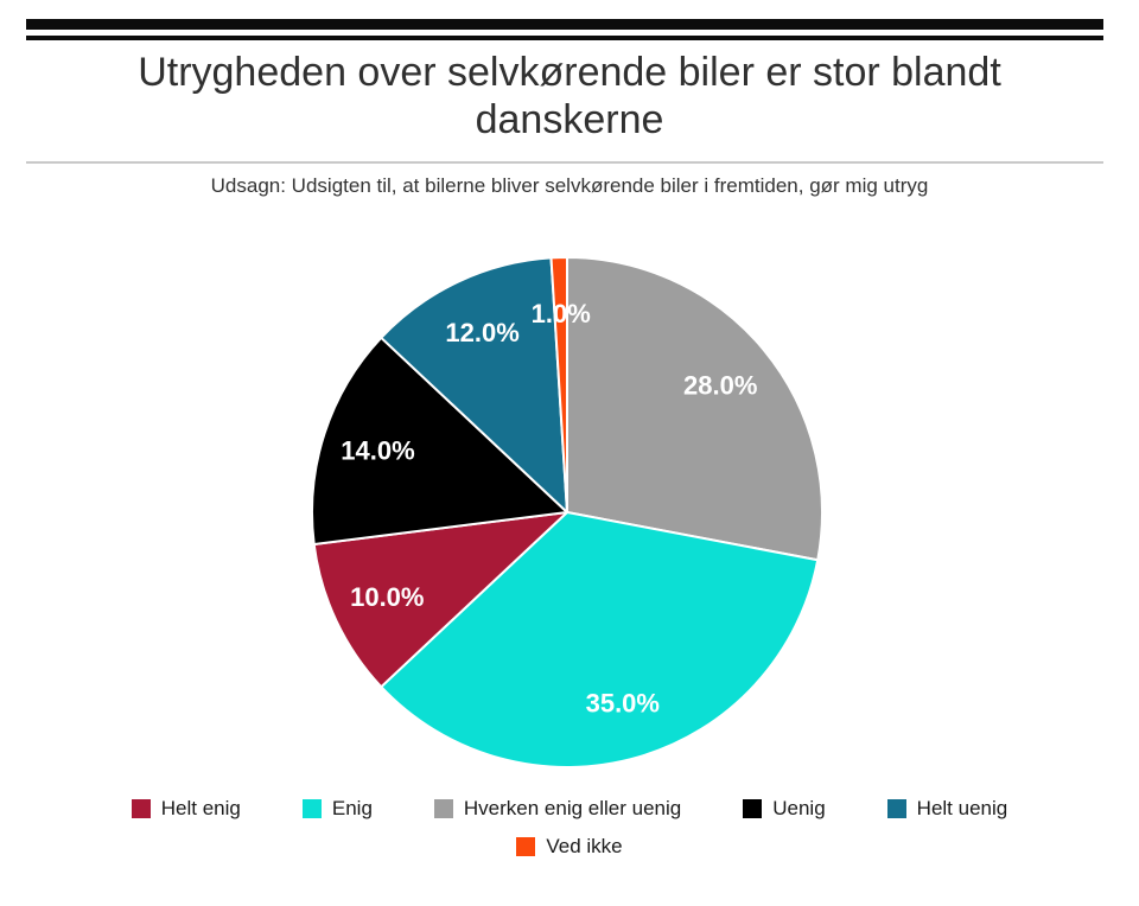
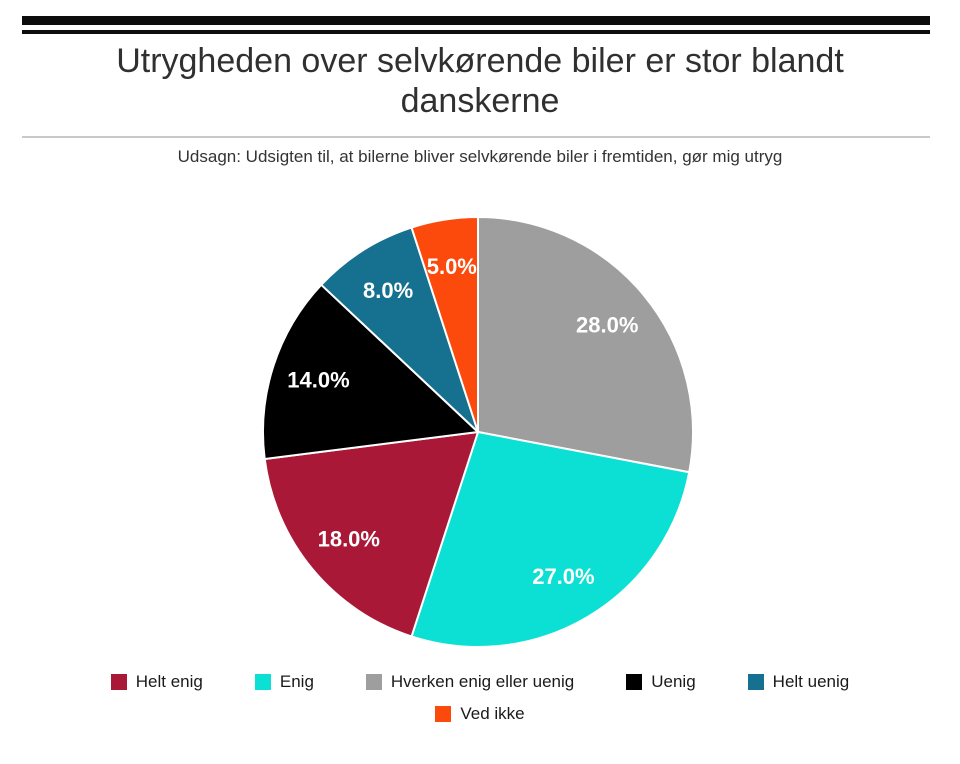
Helt enig: 10.0% -> 18.0%
Enig: 35.0% -> 27.0%
Helt uenig: 12.0% -> 8.0%
Ved ikke: 1.0% -> 5.0%
